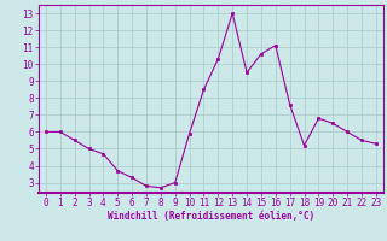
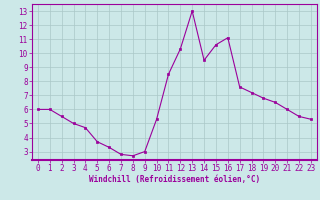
10: 5.9 -> 5.3
18: 5.2 -> 7.2
